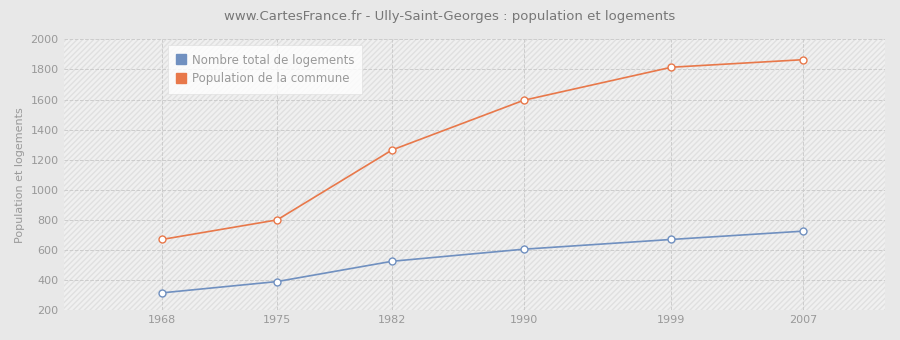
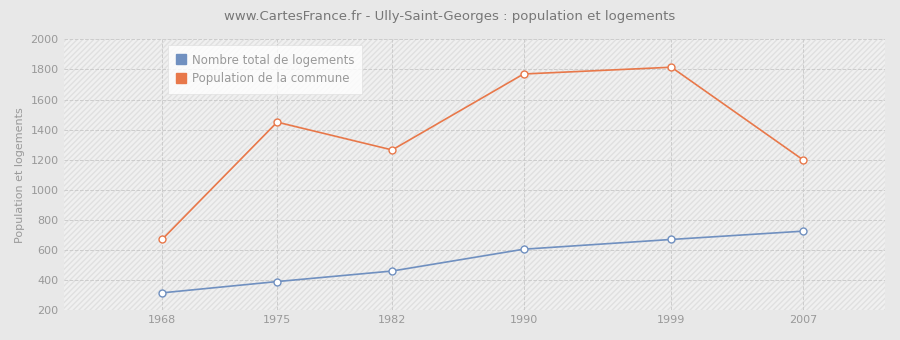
Population de la commune/1975: 800 -> 1450
Nombre total de logements/1982: 520 -> 460
Population de la commune/1990: 1600 -> 1770
Population de la commune/2007: 1860 -> 1200
